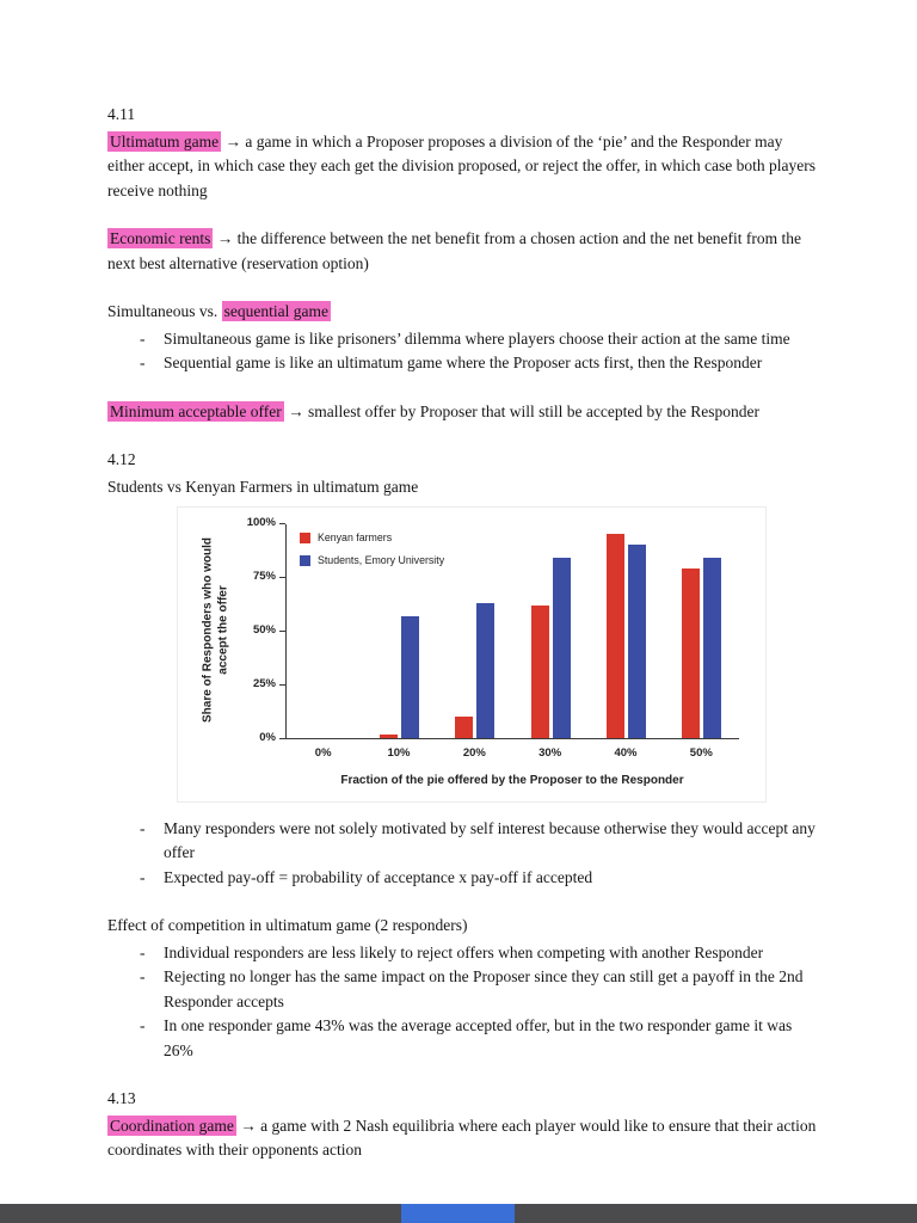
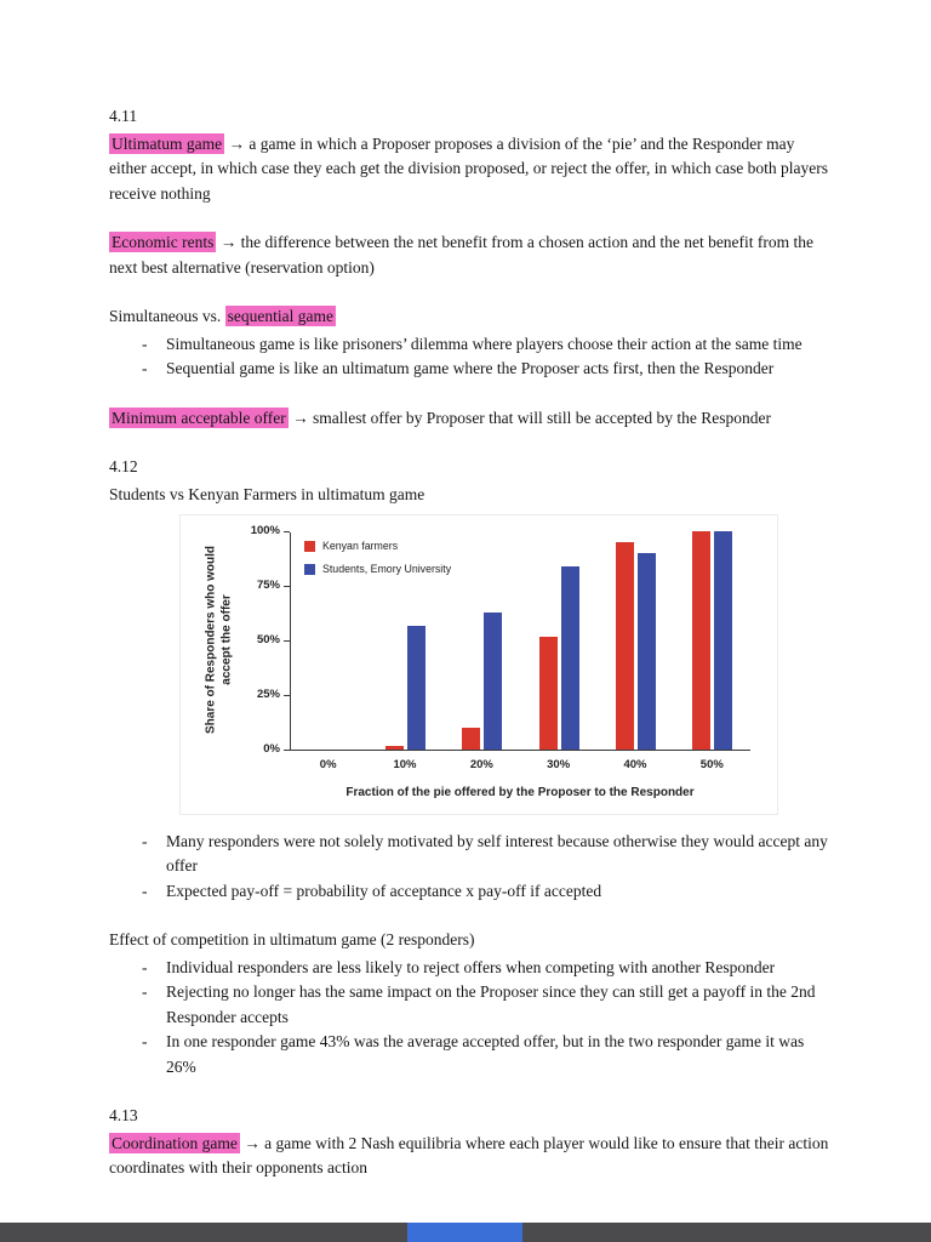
Kenyan farmers/30%: 62% -> 52%
Kenyan farmers/50%: 79% -> 100%
Students, Emory University/50%: 84% -> 100%
